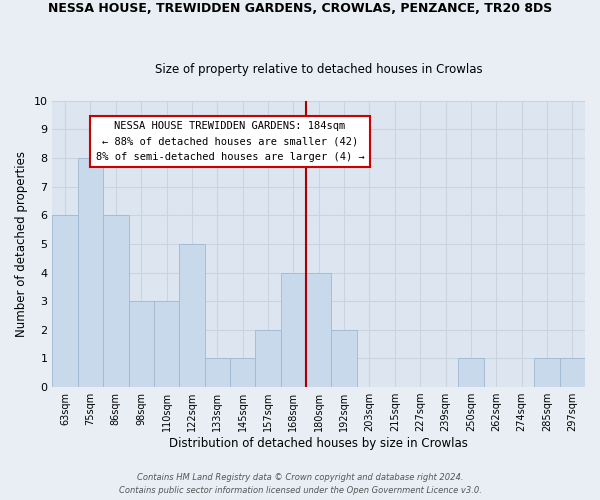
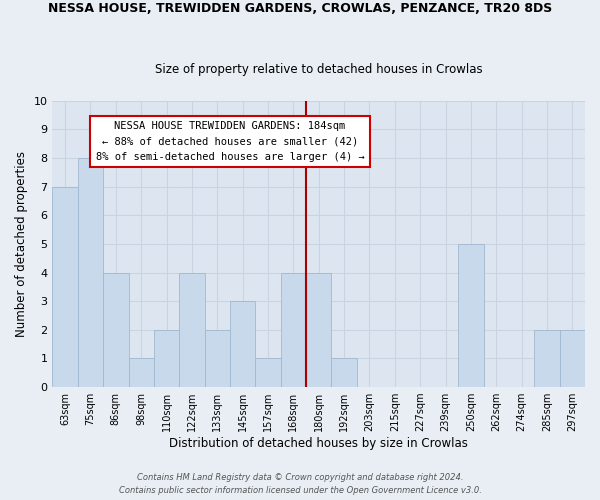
63sqm: 6 -> 7
86sqm: 6 -> 4
98sqm: 3 -> 1
110sqm: 3 -> 2
122sqm: 5 -> 4
133sqm: 1 -> 2
145sqm: 1 -> 3
157sqm: 2 -> 1
192sqm: 2 -> 1
250sqm: 1 -> 5
285sqm: 1 -> 2
297sqm: 1 -> 2
